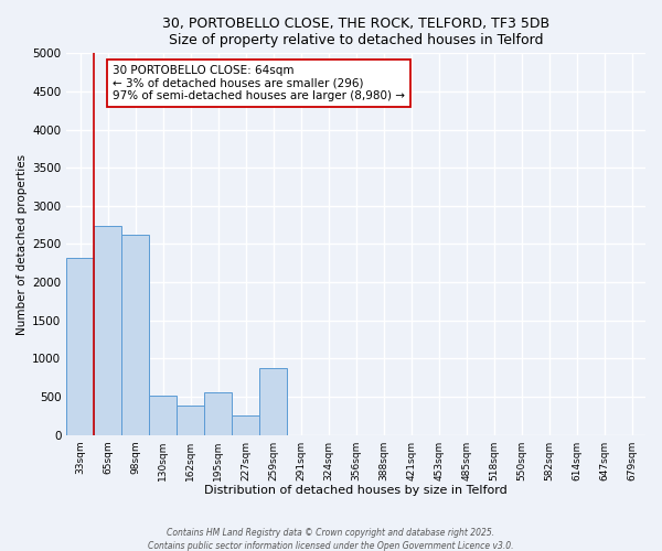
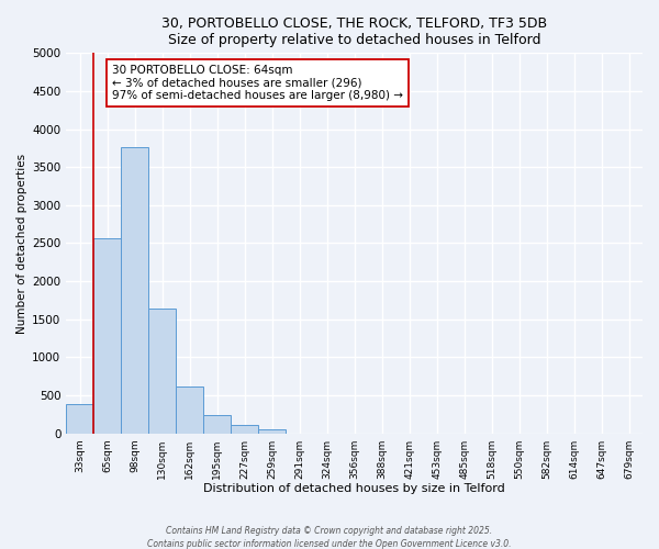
33sqm: 2320 -> 390
65sqm: 2740 -> 2570
98sqm: 2620 -> 3760
130sqm: 520 -> 1640
162sqm: 380 -> 610
195sqm: 560 -> 240
227sqm: 260 -> 100
259sqm: 880 -> 60
